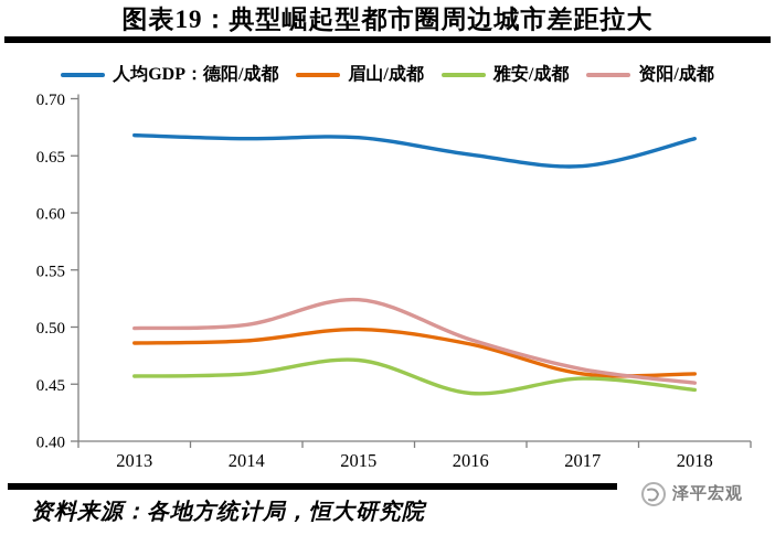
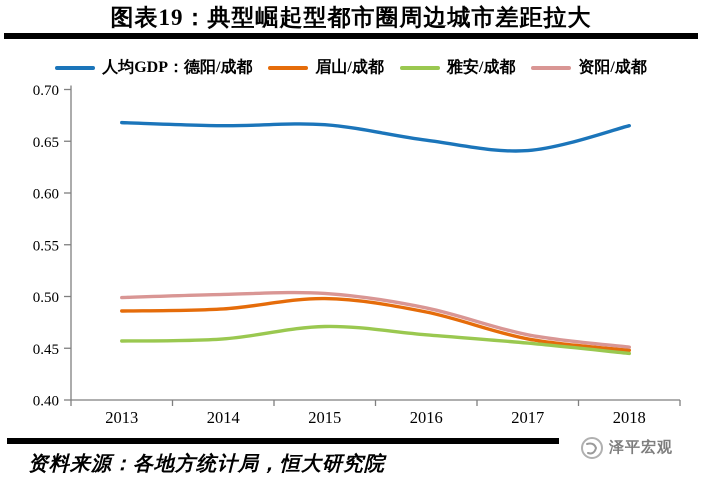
资阳/成都/2015: 0.524 -> 0.503
雅安/成都/2016: 0.442 -> 0.463
眉山/成都/2018: 0.459 -> 0.448
